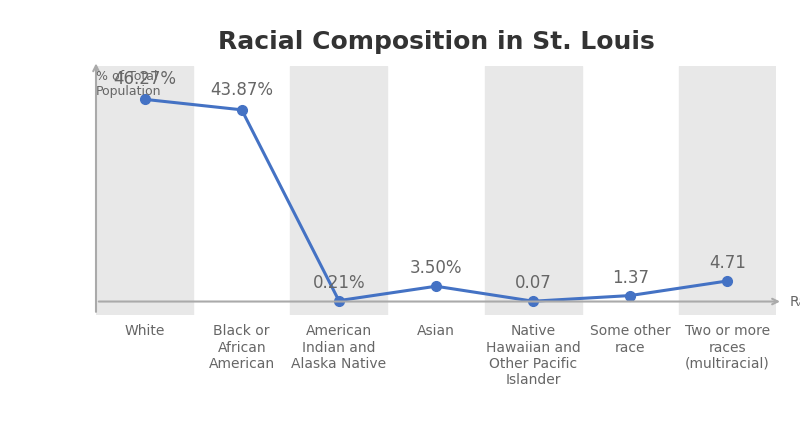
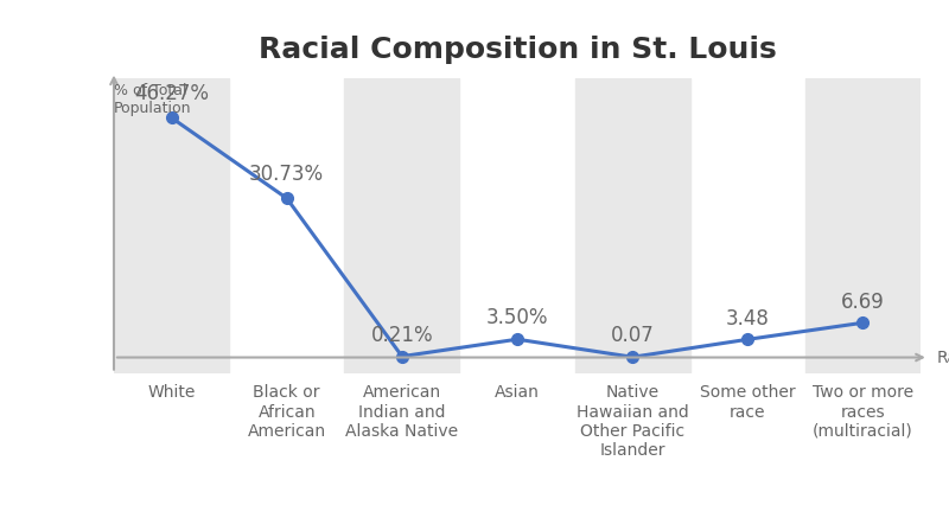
Black or African American: 43.87% -> 30.73%
Some other race: 1.37 -> 3.48
Two or more races (multiracial): 4.71 -> 6.69
